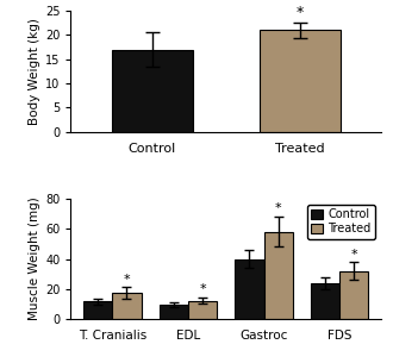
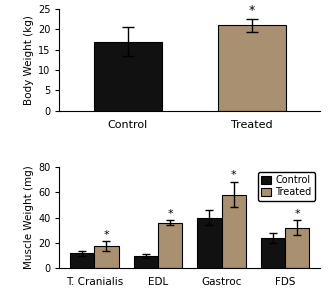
Treated/EDL: 12 -> 36
